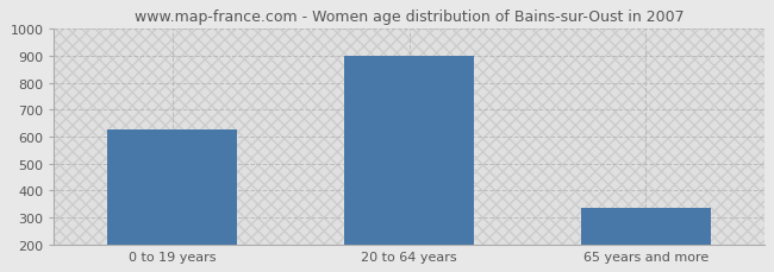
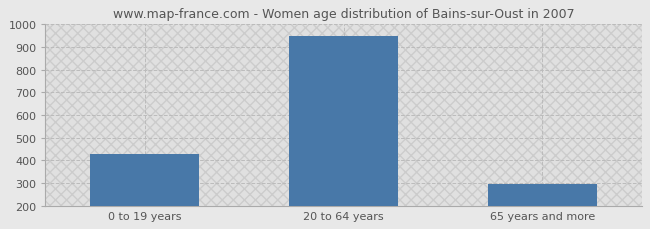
0 to 19 years: 625 -> 430
20 to 64 years: 900 -> 950
65 years and more: 335 -> 295
